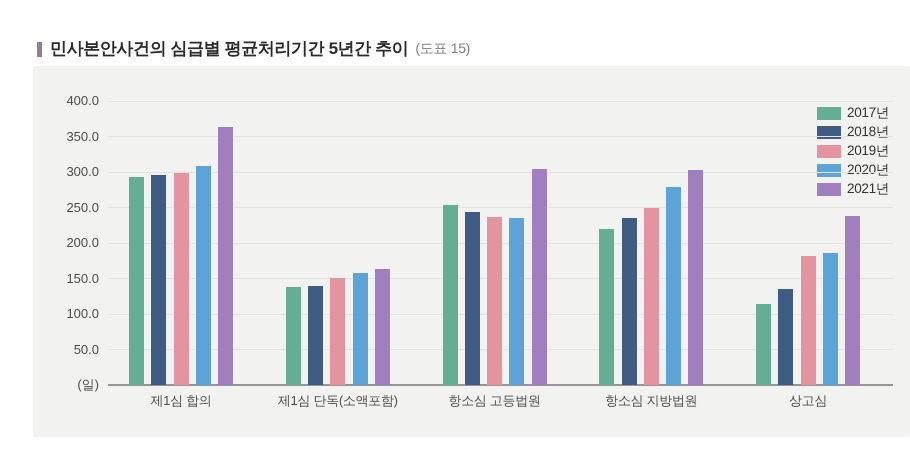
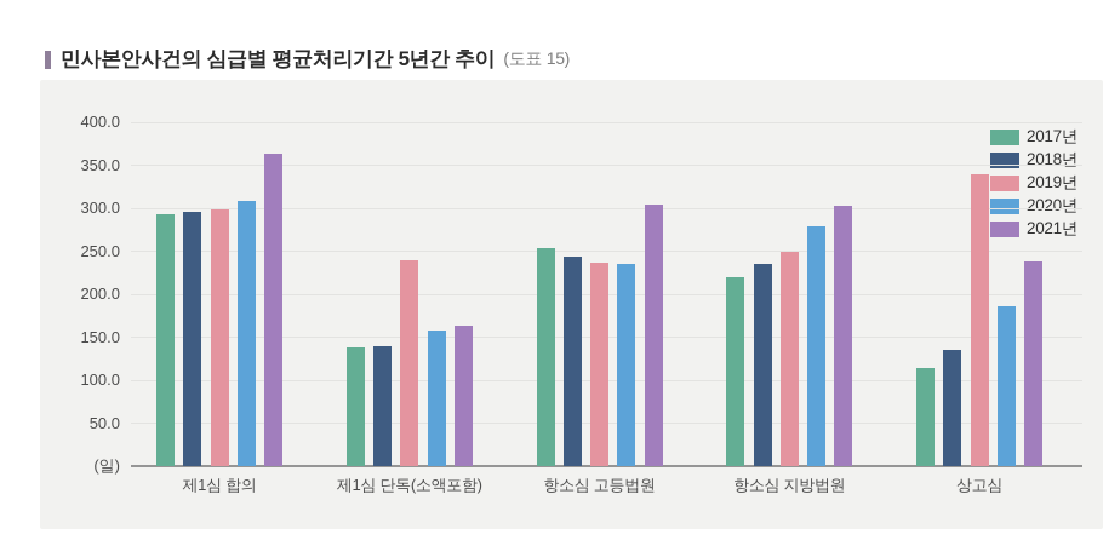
2019년/제1심 단독(소액포함): 150 -> 240
2019년/상고심: 180 -> 340
